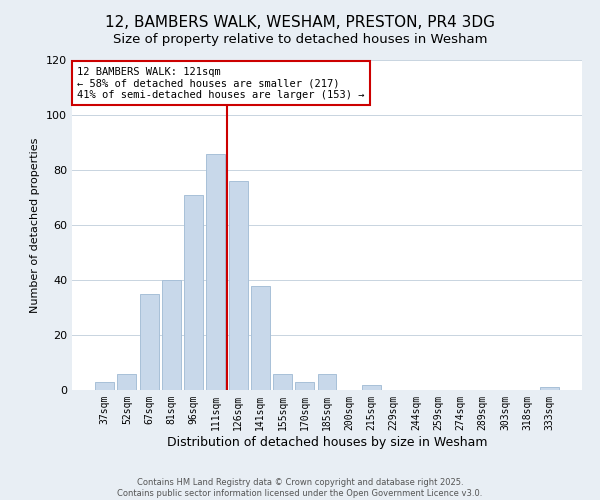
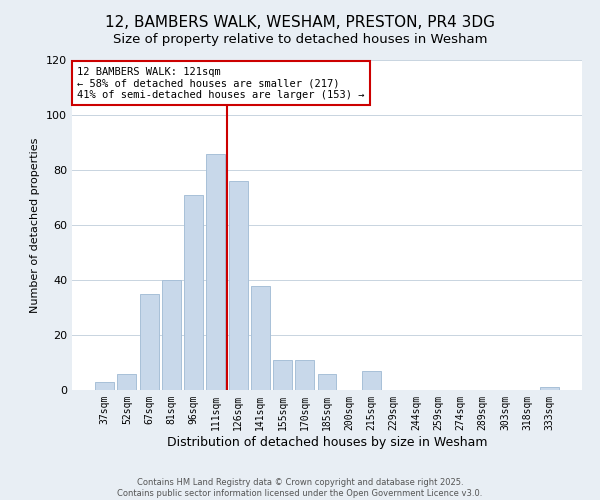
155sqm: 6 -> 11
170sqm: 3 -> 11
215sqm: 2 -> 7
